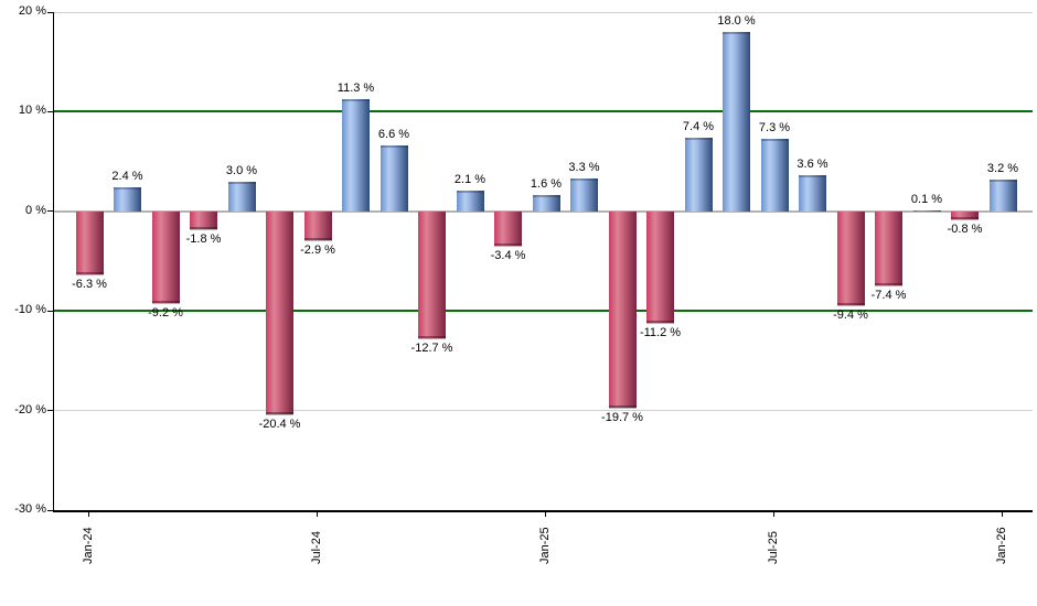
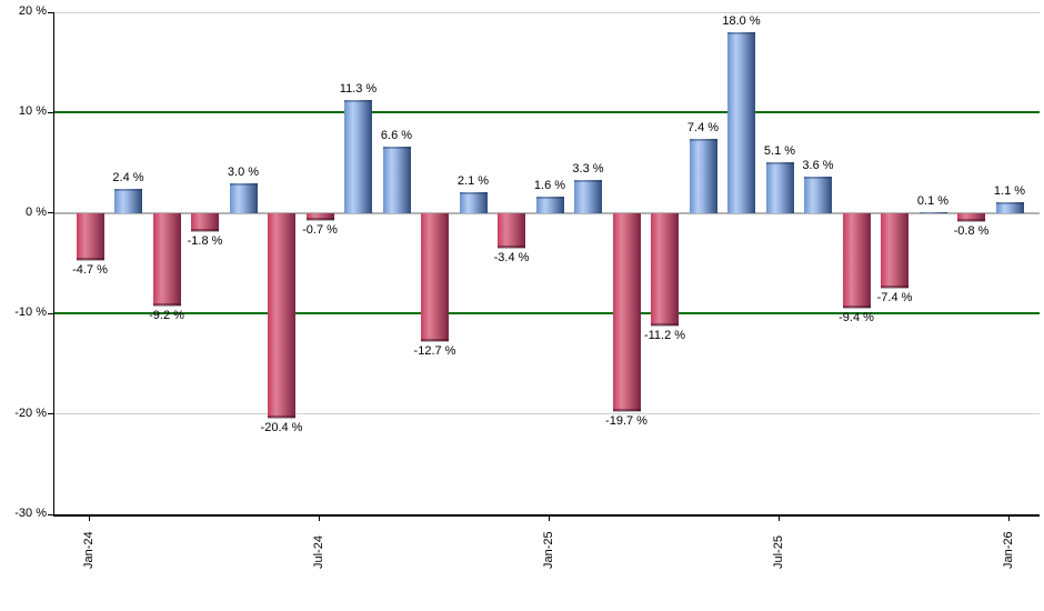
Jan-24: -6.3 -> -4.7
Jul-24: -2.9 -> -0.7
Jul-25: 7.3 -> 5.1
Jan-26: 3.2 -> 1.1
